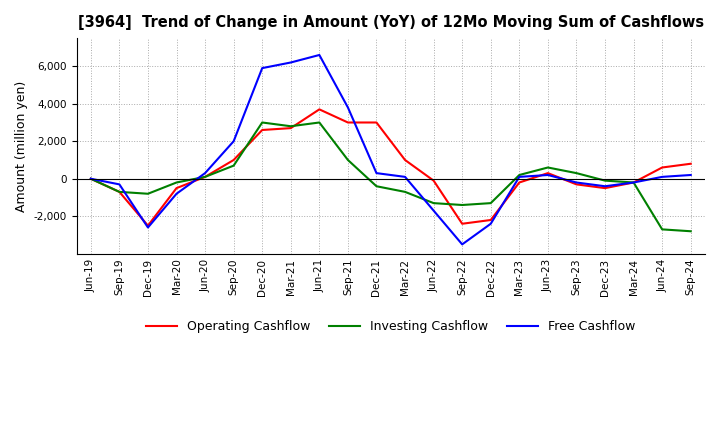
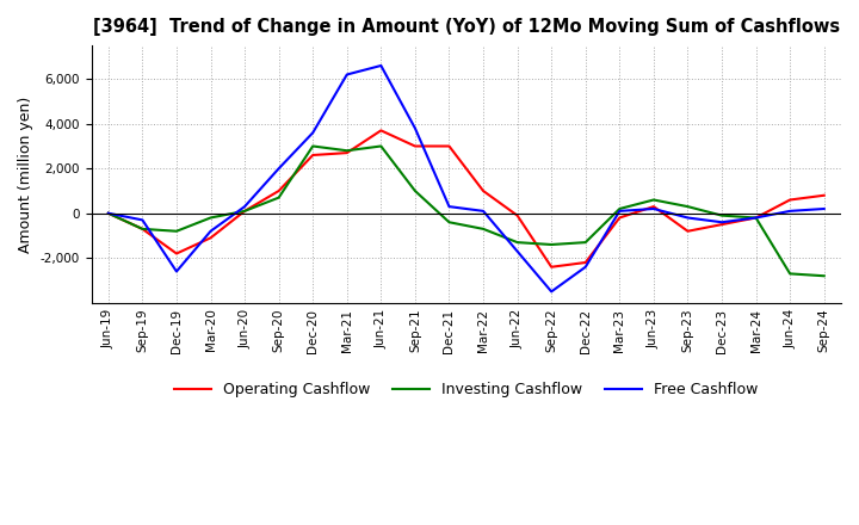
Operating Cashflow/Dec-19: -2,500 -> -1,800
Operating Cashflow/Mar-20: -500 -> -1,100
Free Cashflow/Dec-20: 5,900 -> 3,600
Operating Cashflow/Sep-23: -300 -> -800
